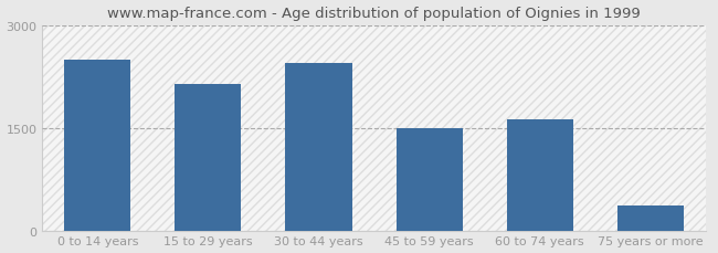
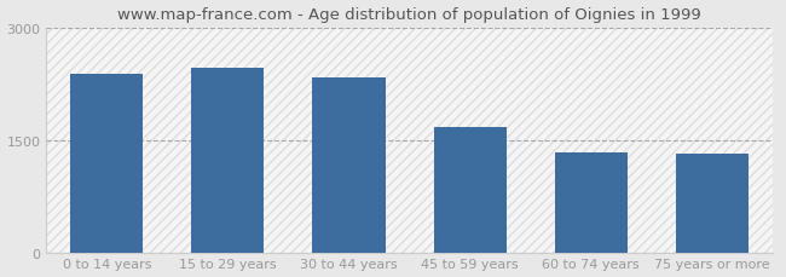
0 to 14 years: 2500 -> 2380
15 to 29 years: 2150 -> 2460
30 to 44 years: 2450 -> 2340
45 to 59 years: 1500 -> 1680
60 to 74 years: 1620 -> 1340
75 years or more: 370 -> 1320
